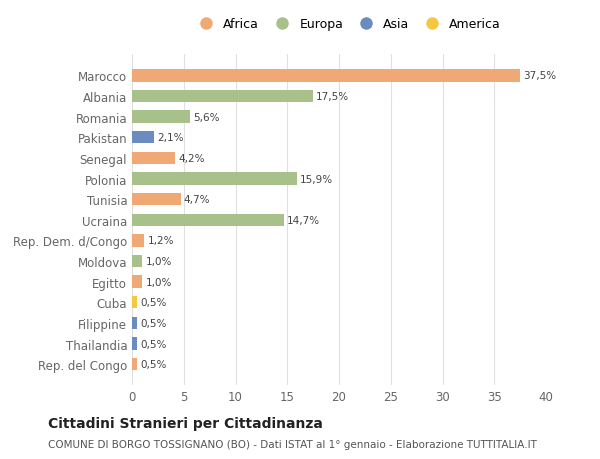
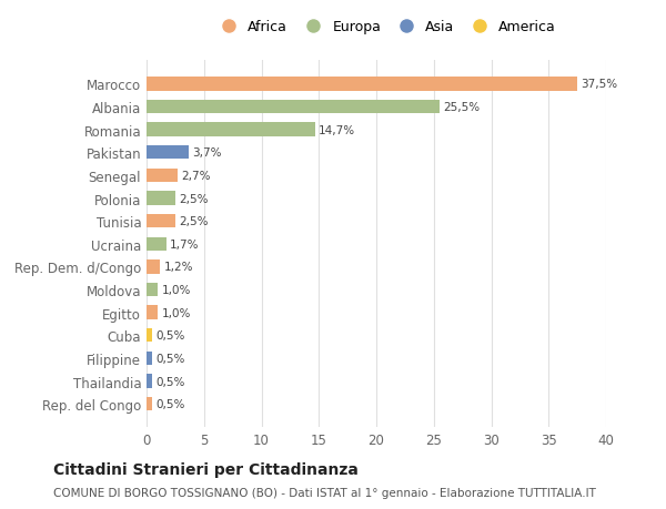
Albania: 17,5% -> 25,5%
Romania: 5,6% -> 14,7%
Pakistan: 2,1% -> 3,7%
Senegal: 4,2% -> 2,7%
Polonia: 15,9% -> 2,5%
Tunisia: 4,7% -> 2,5%
Ucraina: 14,7% -> 1,7%
